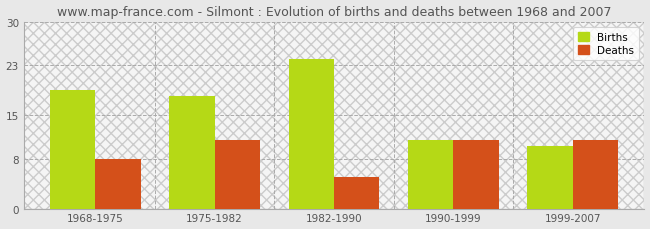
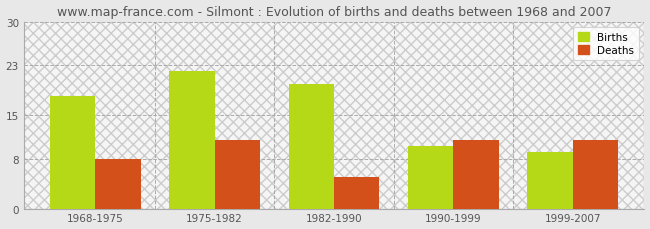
Births/1968-1975: 19 -> 18
Births/1975-1982: 18 -> 22
Births/1982-1990: 24 -> 20
Births/1990-1999: 11 -> 10
Births/1999-2007: 10 -> 9
